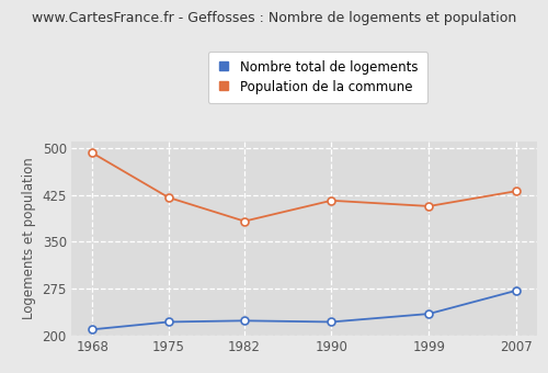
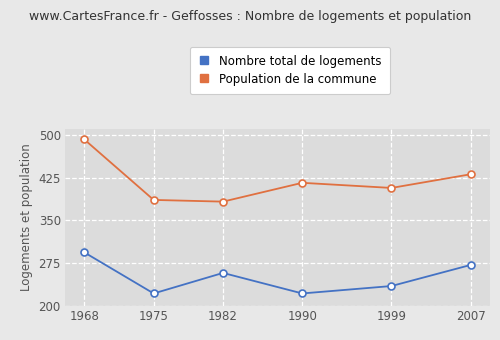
Nombre total de logements/1968: 210 -> 294
Population de la commune/1975: 421 -> 386
Nombre total de logements/1982: 224 -> 258
